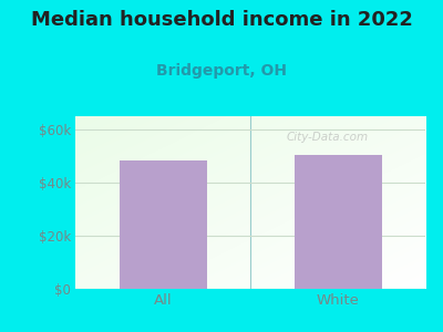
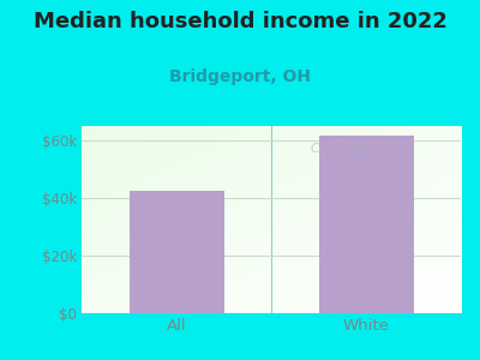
All: $48.5k -> $42.5k
White: $50.5k -> $61.5k
